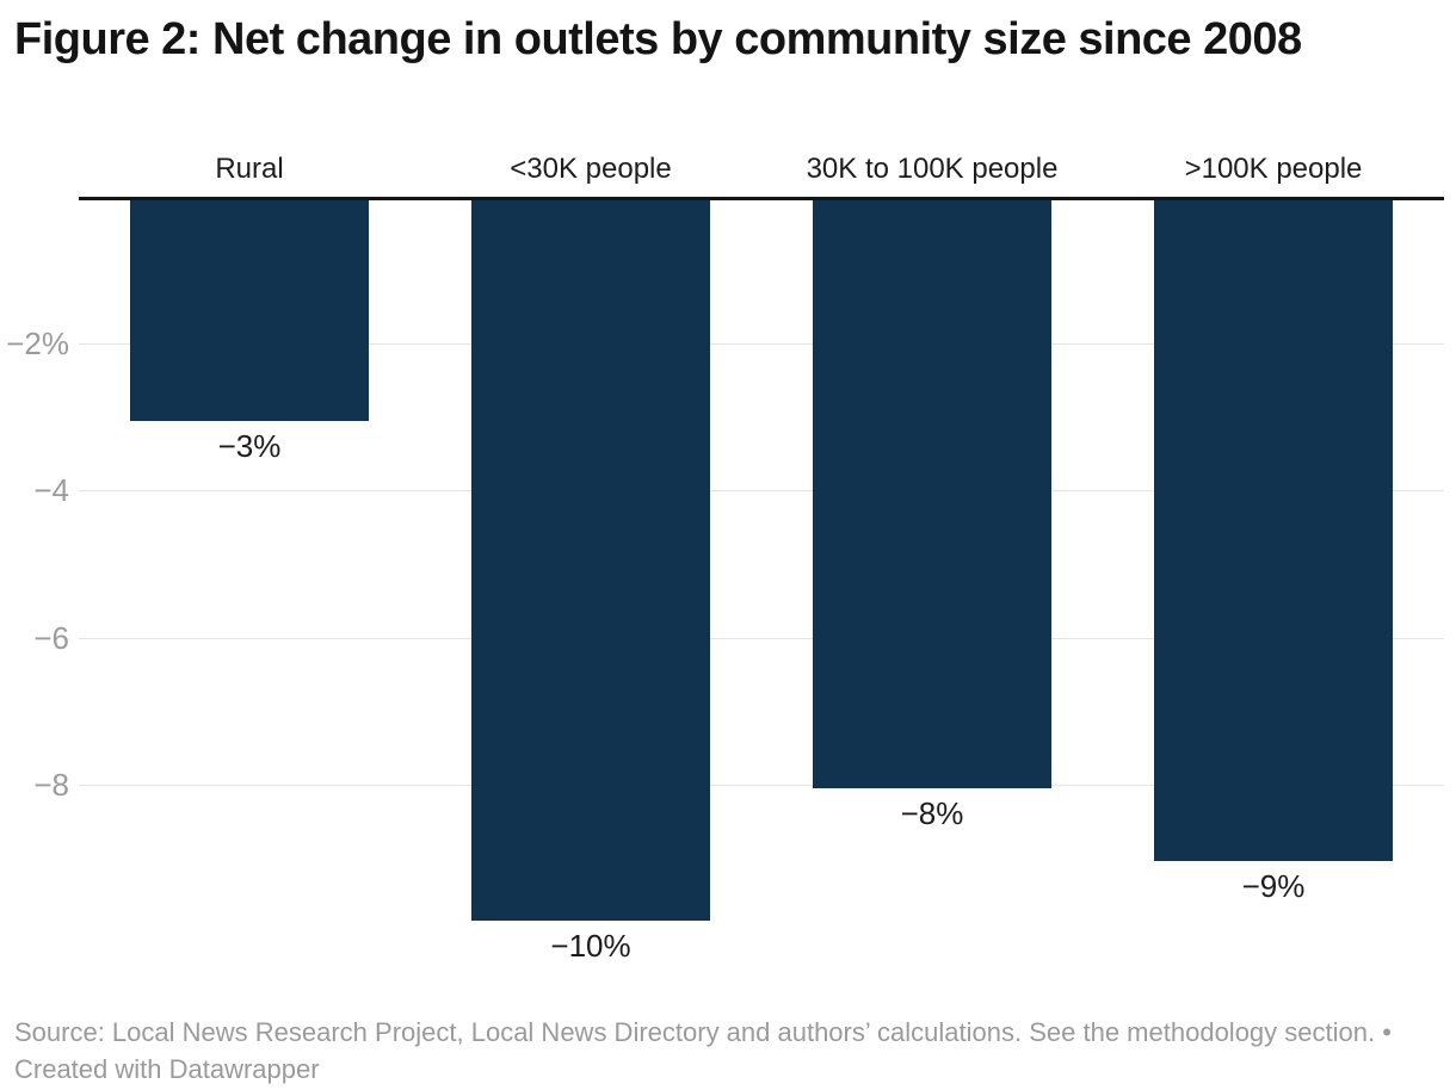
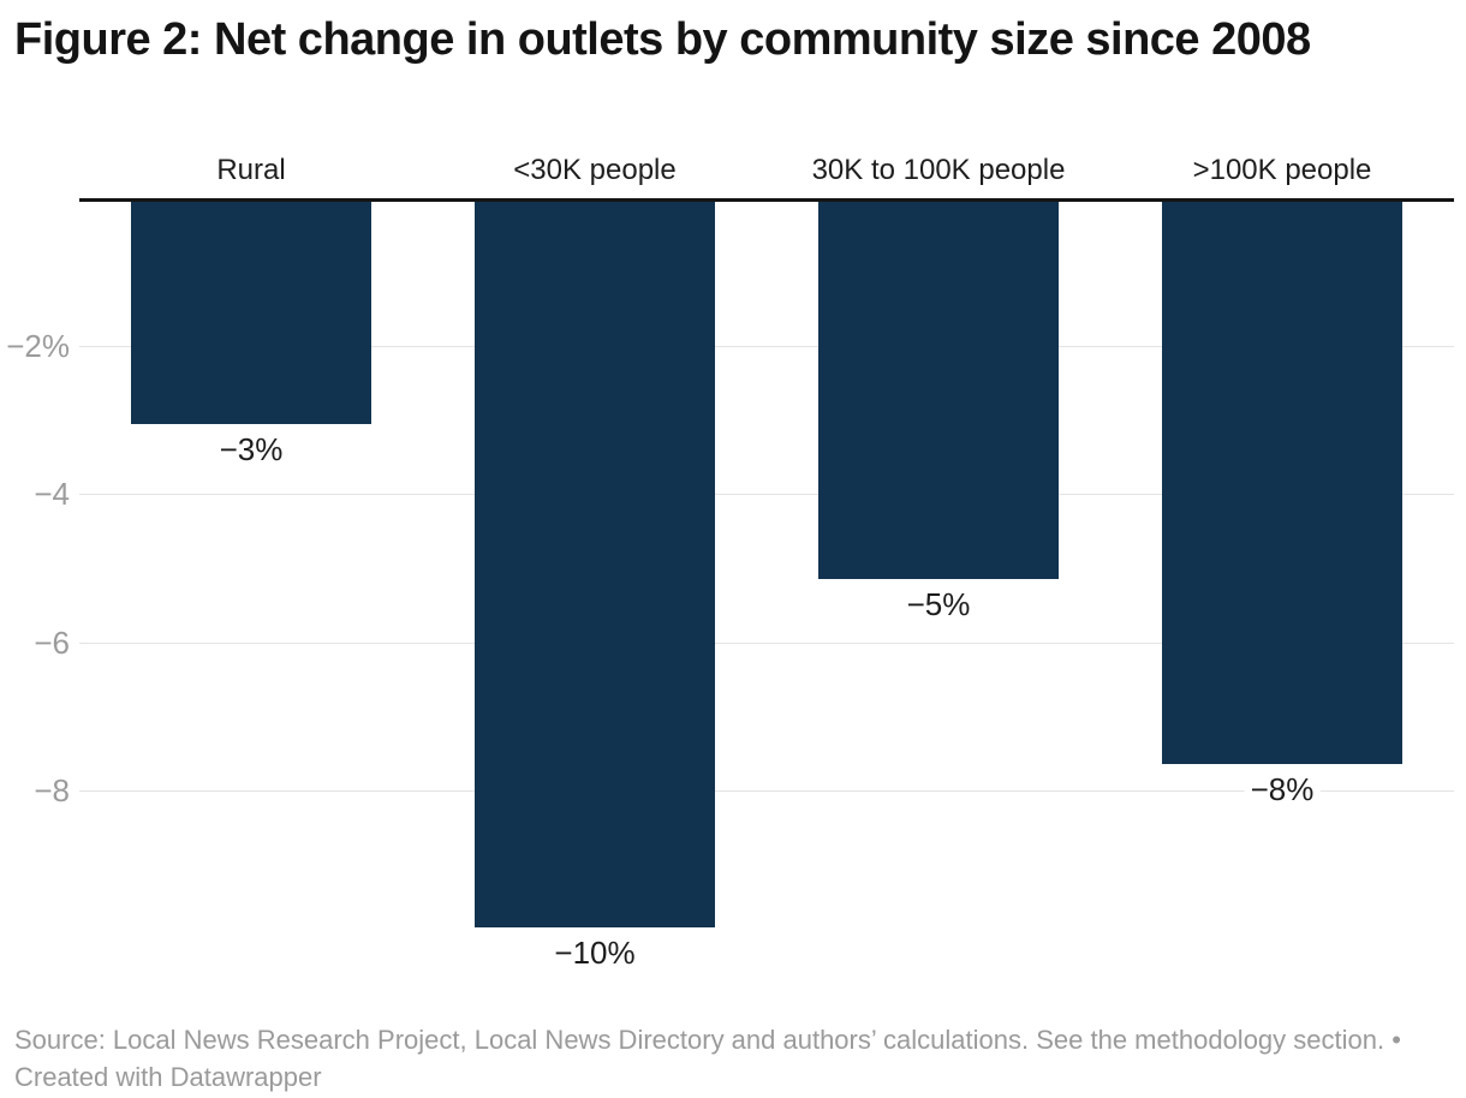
30K to 100K people: −8% -> −5%
>100K people: −9% -> −8%
